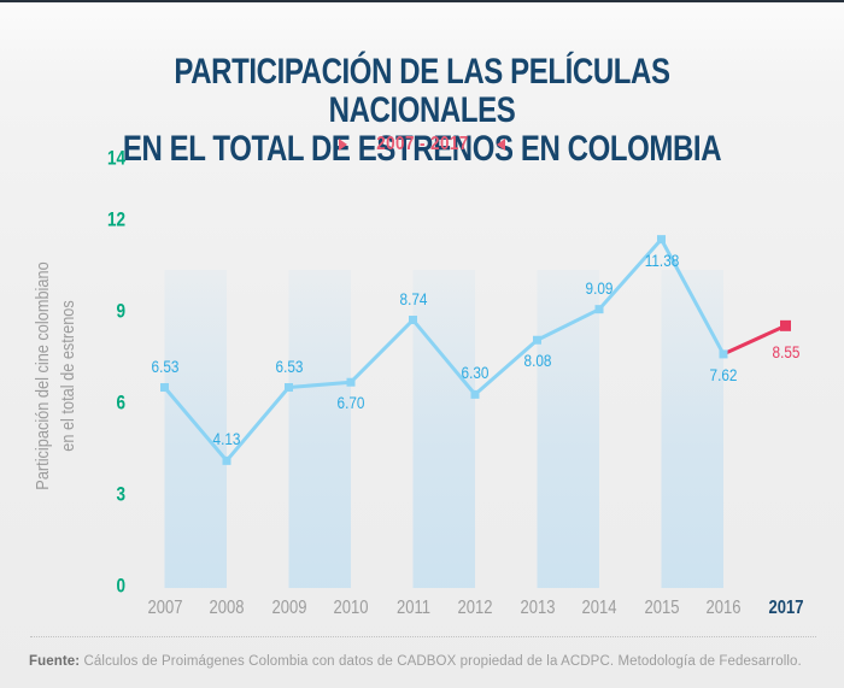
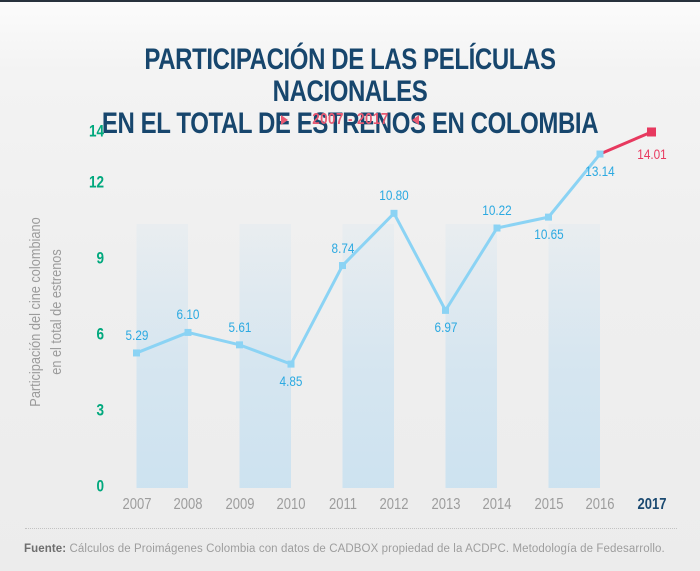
2007: 6.53 -> 5.29
2008: 4.13 -> 6.10
2009: 6.53 -> 5.61
2010: 6.70 -> 4.85
2012: 6.30 -> 10.80
2013: 8.08 -> 6.97
2014: 9.09 -> 10.22
2015: 11.38 -> 10.65
2016: 7.62 -> 13.14
2017: 8.55 -> 14.01
